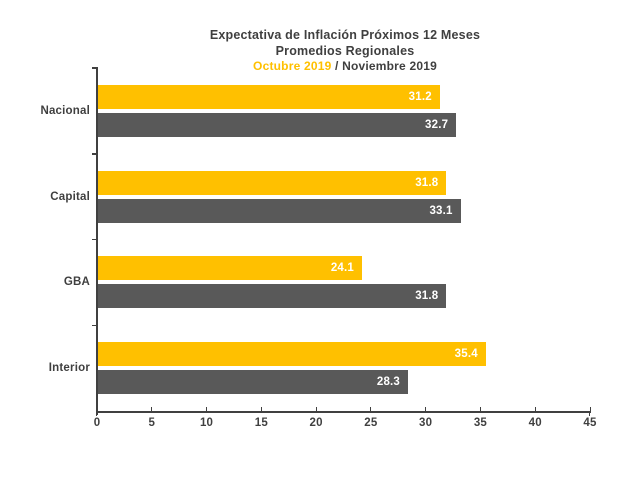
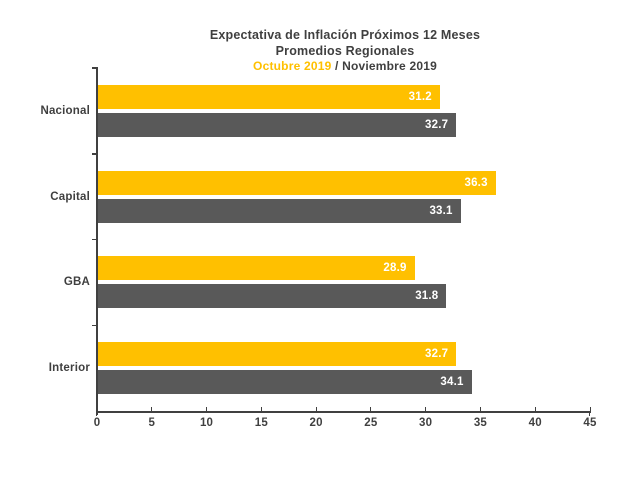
Octubre 2019/Capital: 31.8 -> 36.3
Octubre 2019/GBA: 24.1 -> 28.9
Octubre 2019/Interior: 35.4 -> 32.7
Noviembre 2019/Interior: 28.3 -> 34.1
